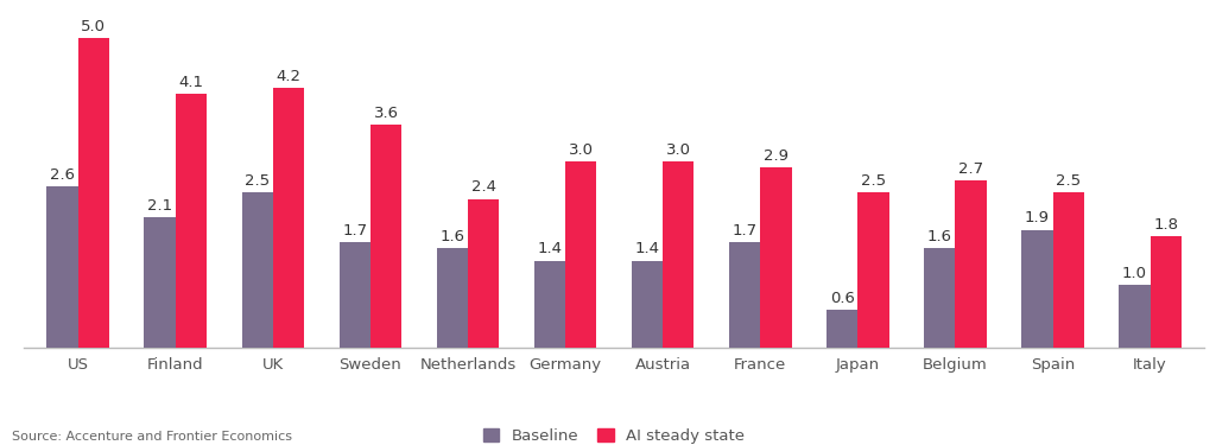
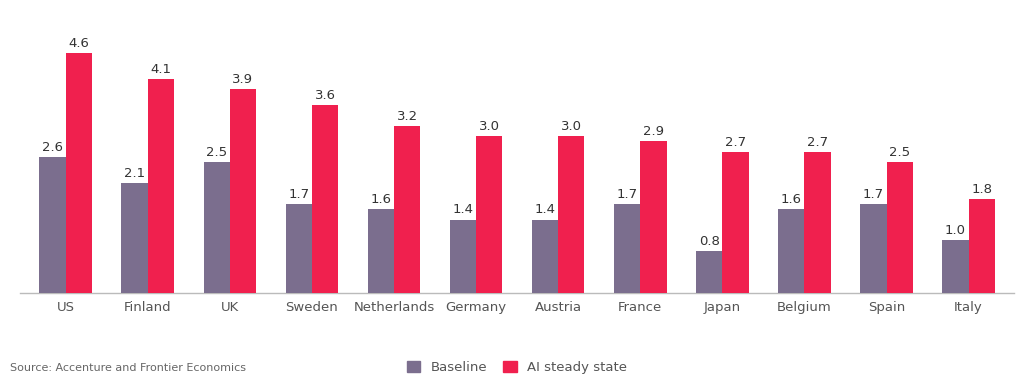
AI steady state/US: 5.0 -> 4.6
AI steady state/UK: 4.2 -> 3.9
AI steady state/Netherlands: 2.4 -> 3.2
Baseline/Japan: 0.6 -> 0.8
AI steady state/Japan: 2.5 -> 2.7
Baseline/Spain: 1.9 -> 1.7
